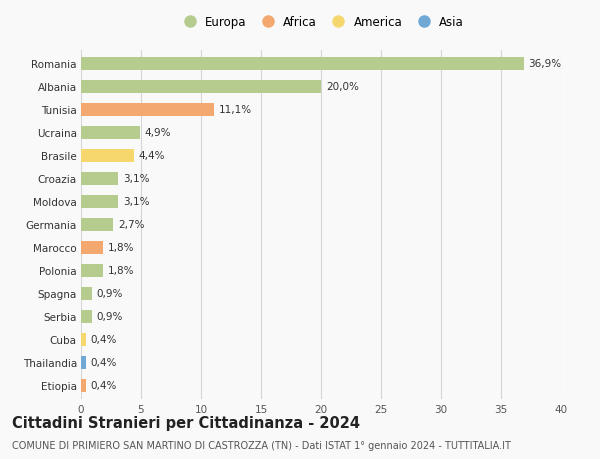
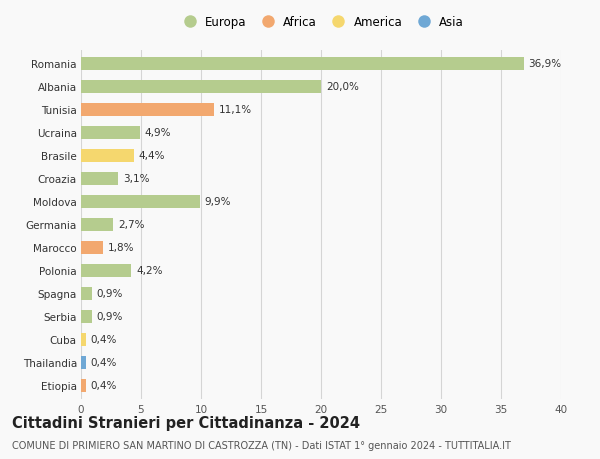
Moldova: 3,1% -> 9,9%
Polonia: 1,8% -> 4,2%
